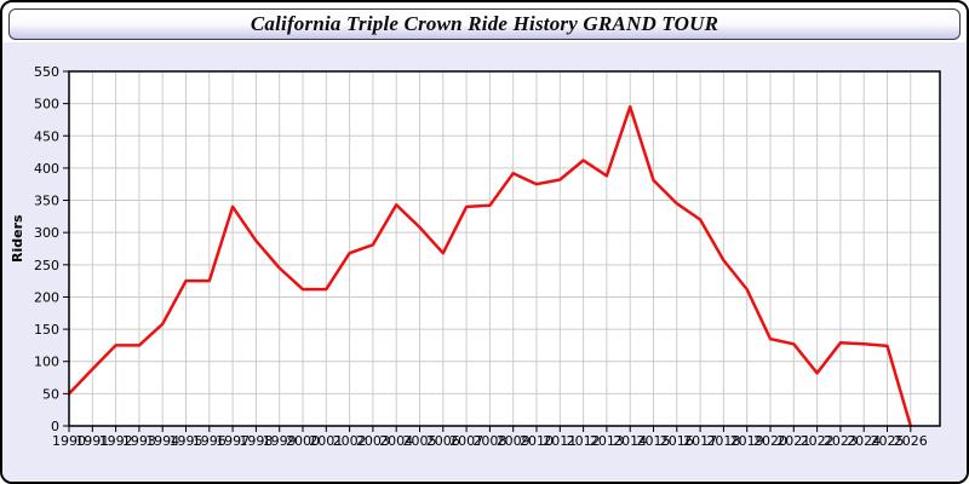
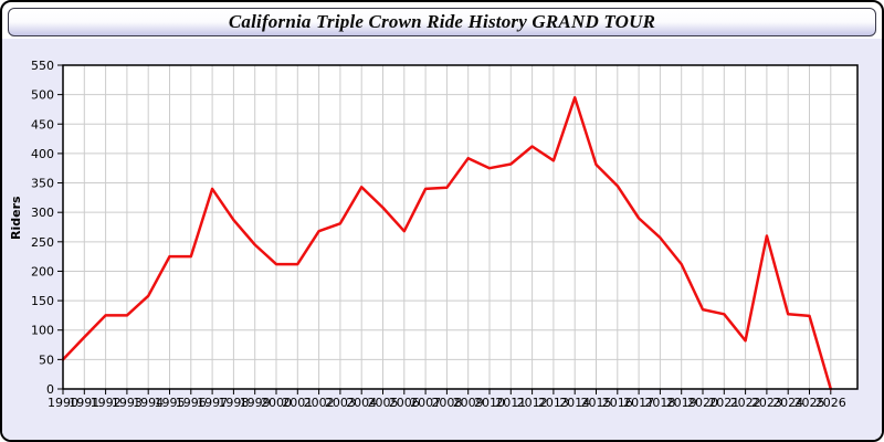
2017: 320 -> 290
2023: 130 -> 260
